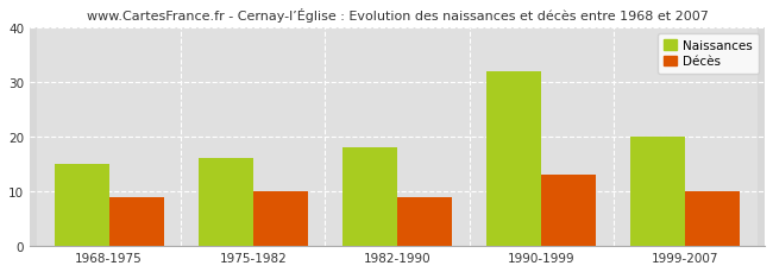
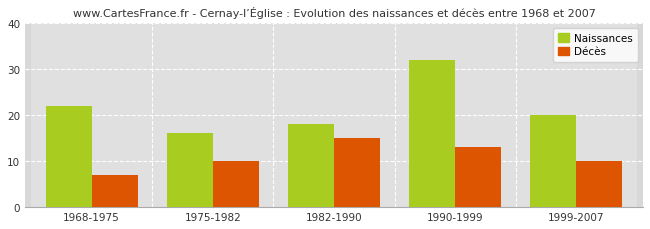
Naissances/1968-1975: 15 -> 22
Décès/1968-1975: 9 -> 7
Décès/1982-1990: 9 -> 15
